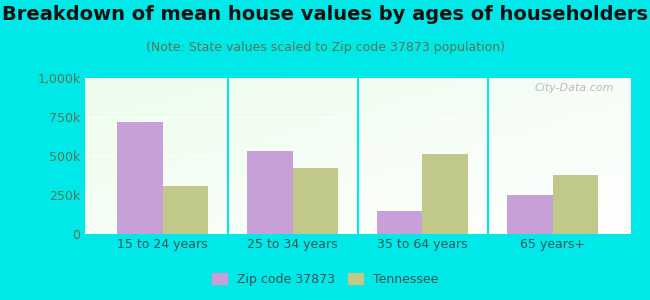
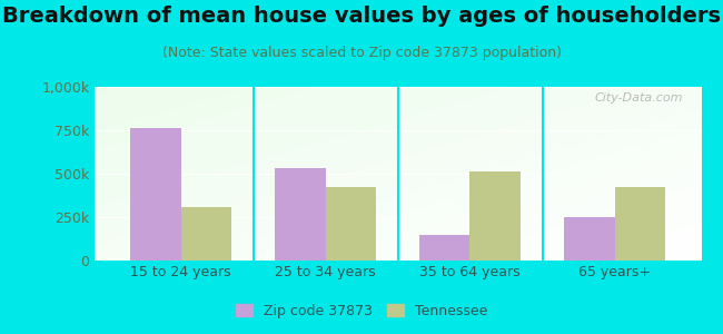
Zip code 37873/15 to 24 years: 720k -> 760k
Tennessee/65 years+: 380k -> 420k
